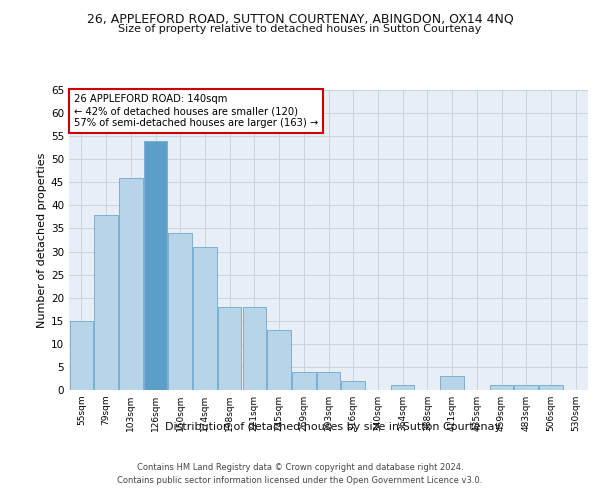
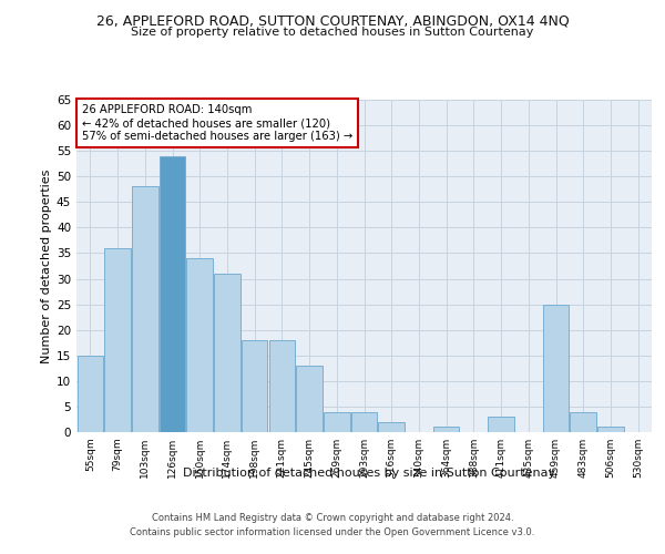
79sqm: 38 -> 36
103sqm: 46 -> 48
459sqm: 1 -> 25
483sqm: 1 -> 4
